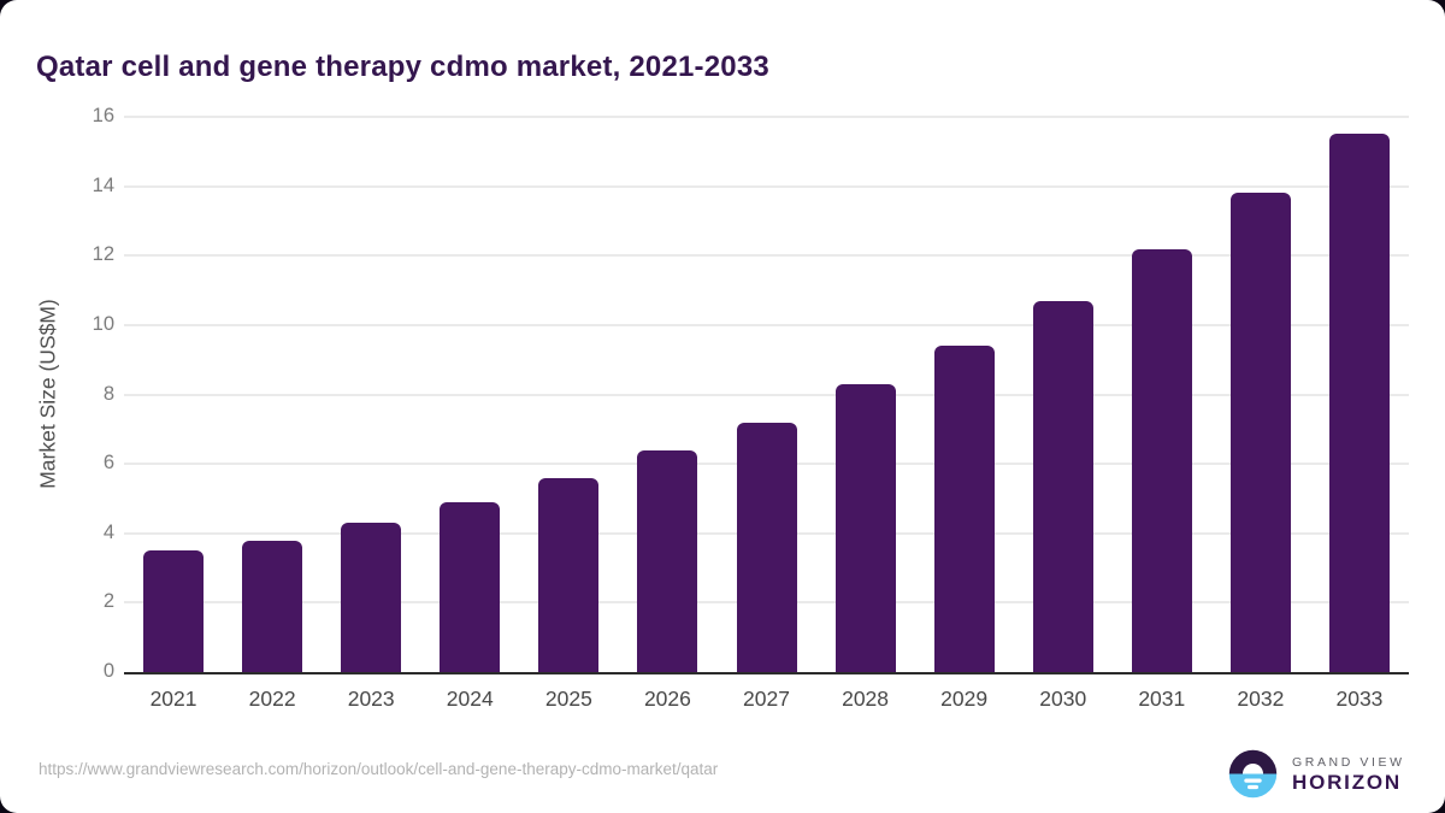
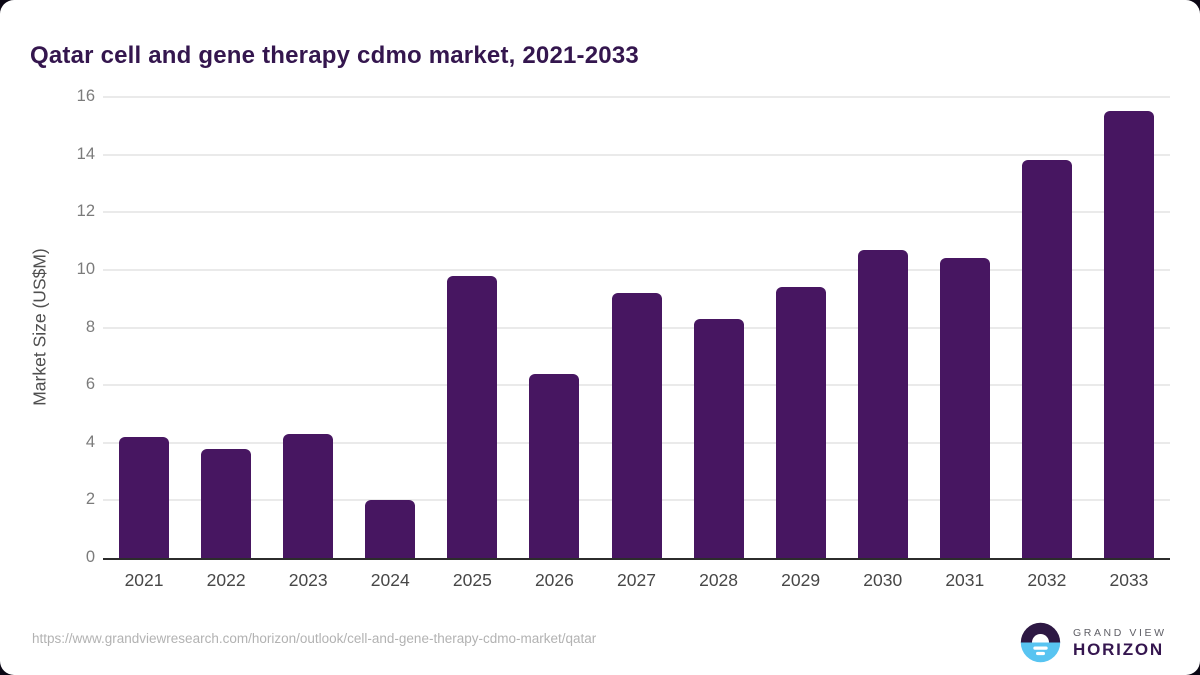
2021: 3.5 -> 4.2
2024: 4.9 -> 2.0
2025: 5.6 -> 9.8
2027: 7.2 -> 9.2
2031: 12.2 -> 10.4
